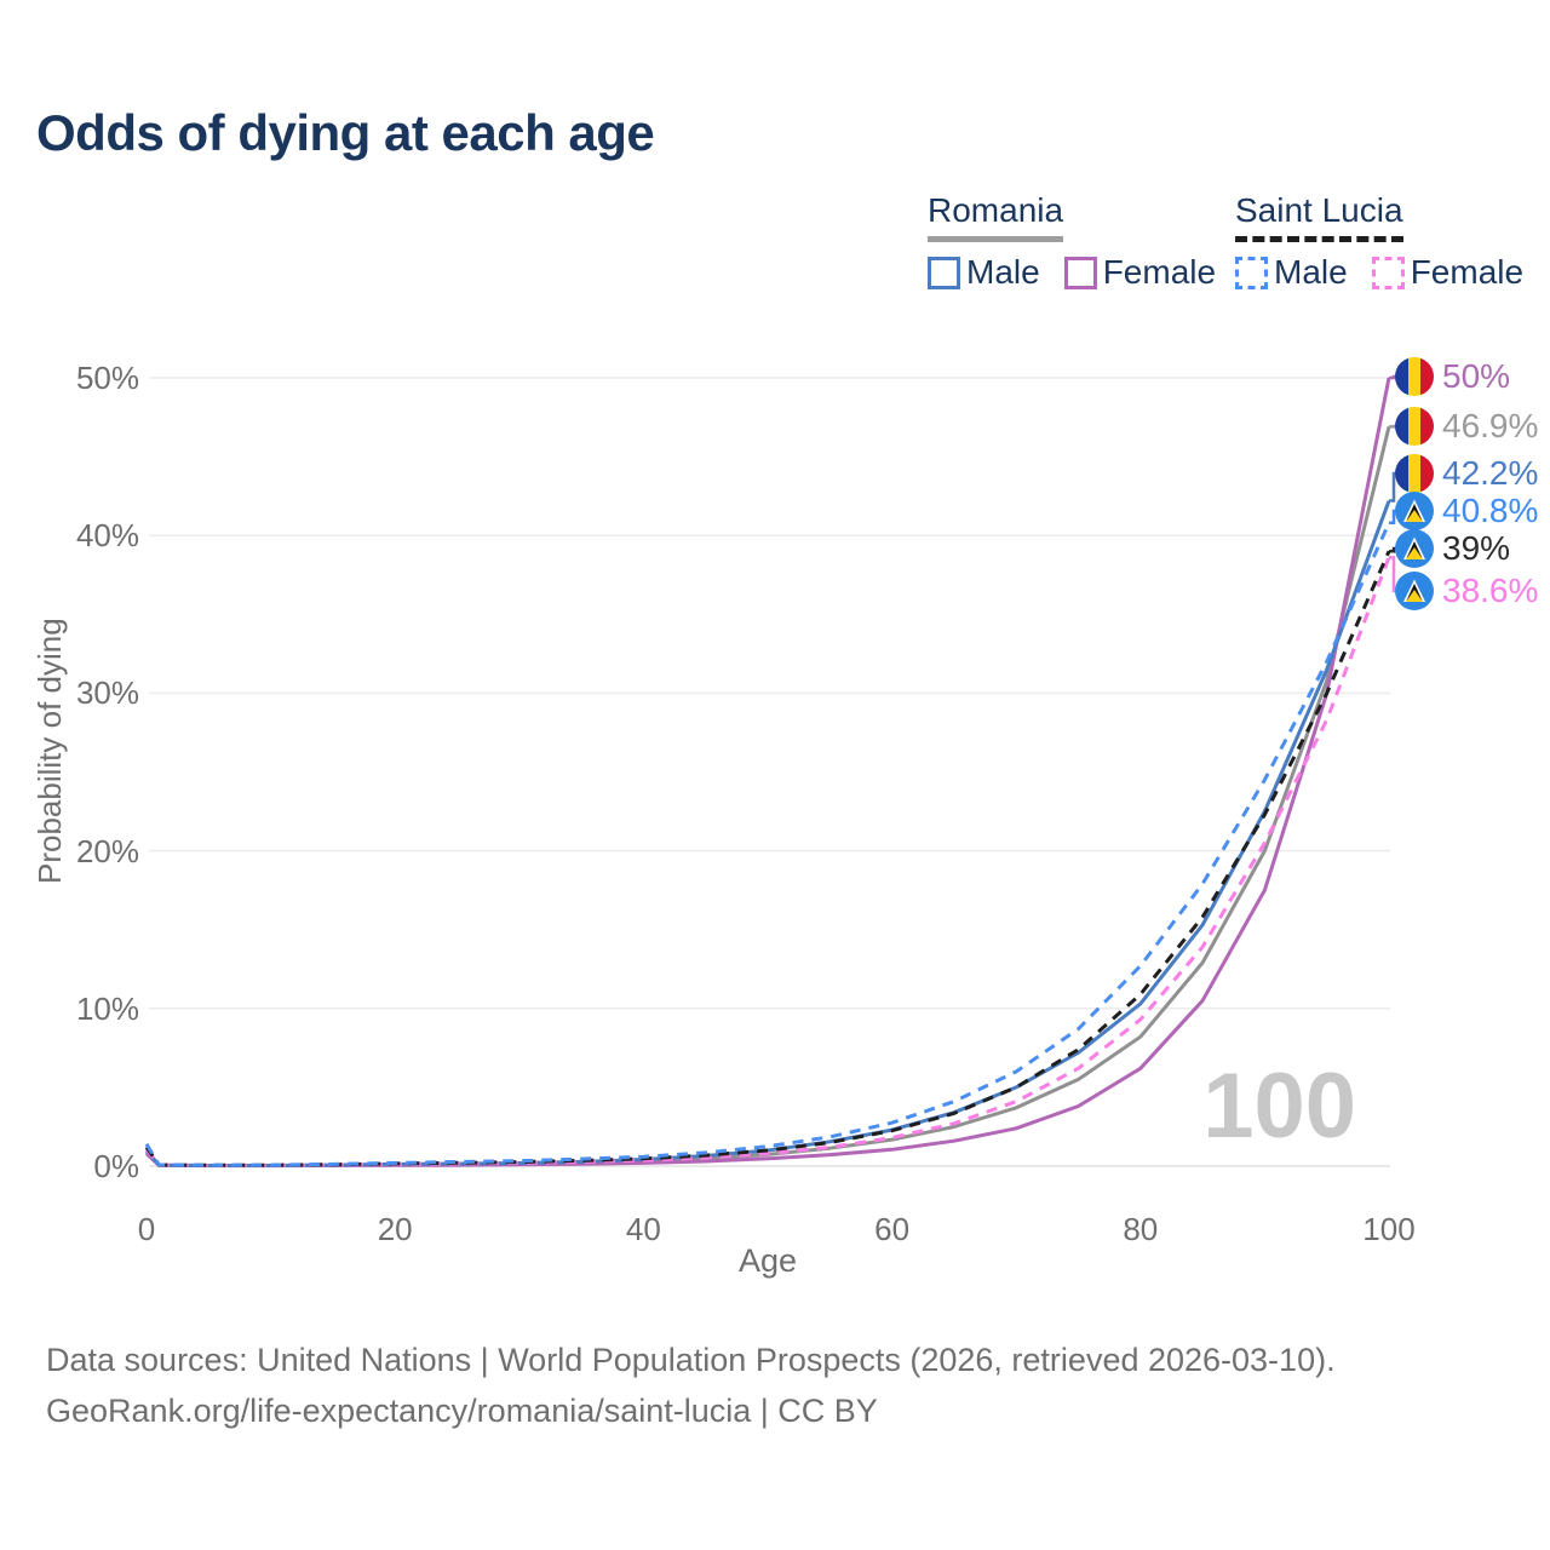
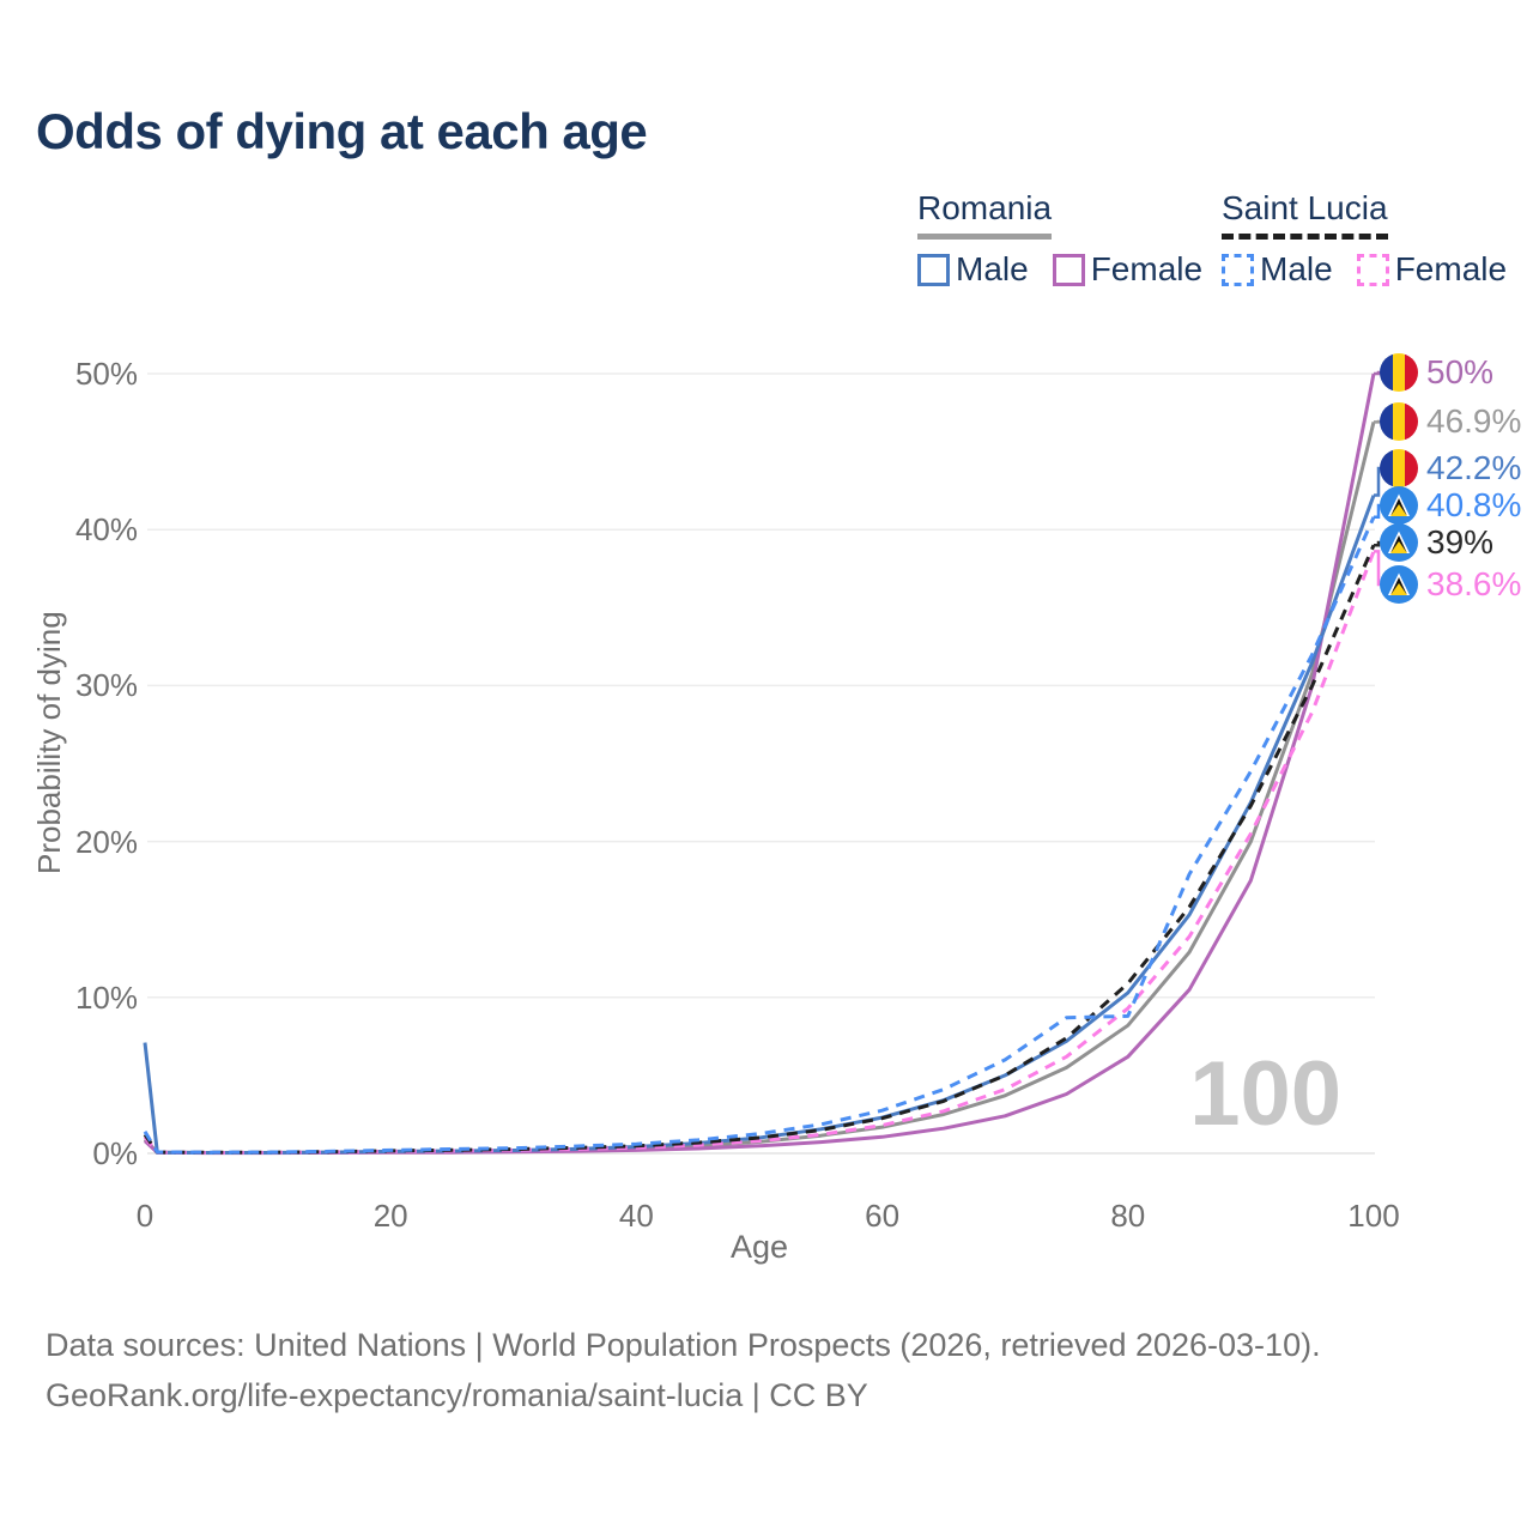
Romania Male/0: 1.0% -> 7.1%
Saint Lucia Male/80: 12.7% -> 8.8%
